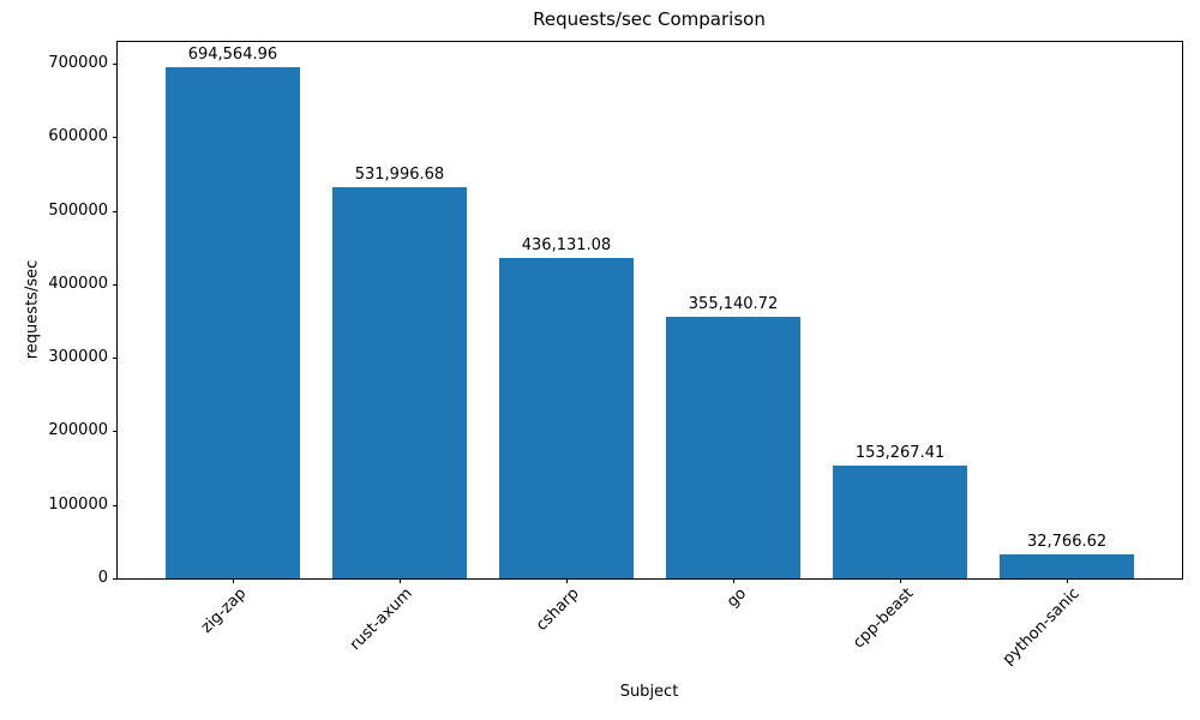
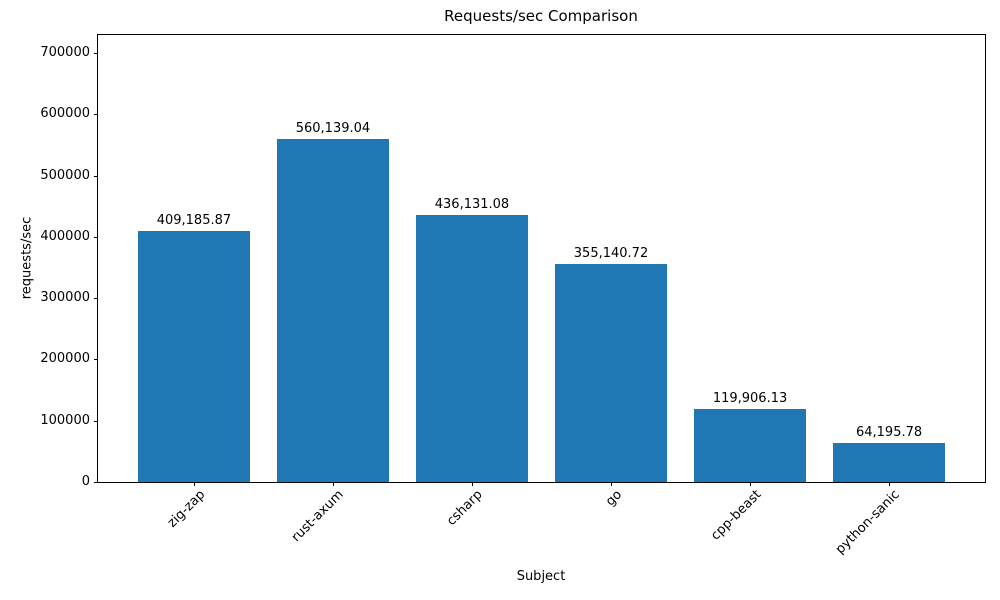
zig-zap: 694,564.96 -> 409,185.87
rust-axum: 531,996.68 -> 560,139.04
cpp-beast: 153,267.41 -> 119,906.13
python-sanic: 32,766.62 -> 64,195.78
